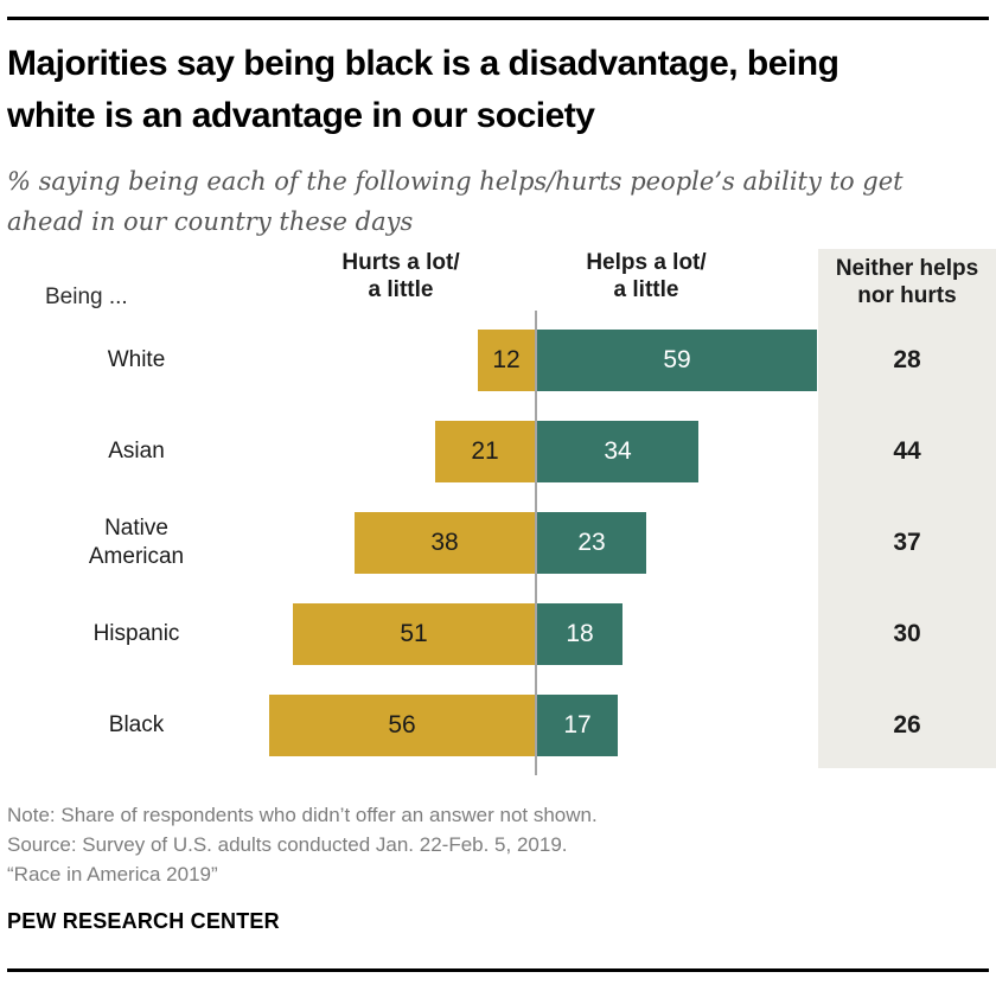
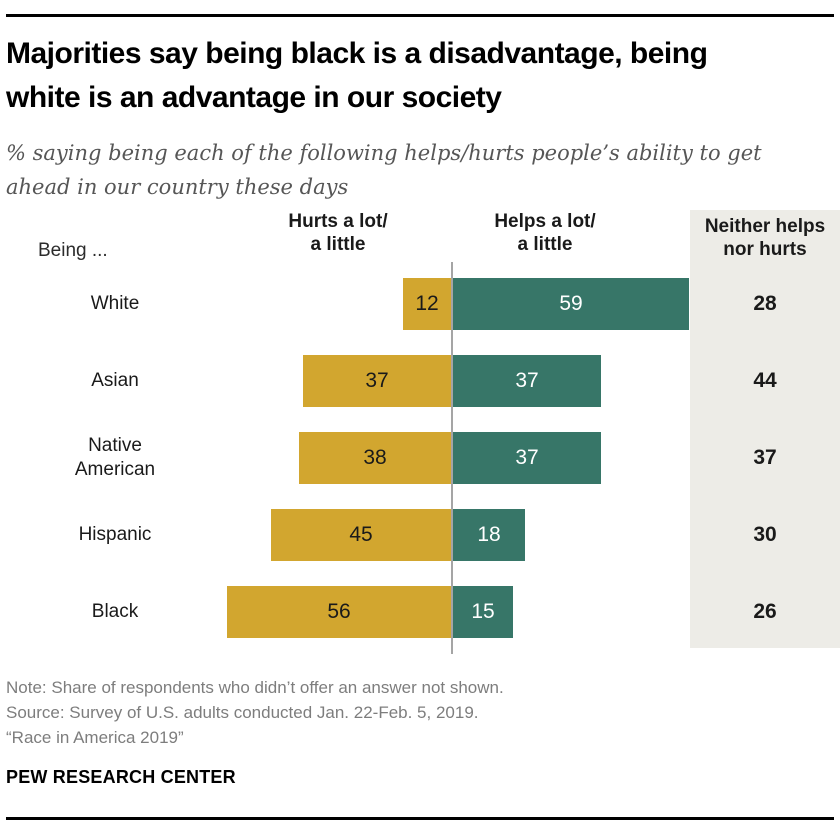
Hurts a lot/a little/Asian: 21 -> 37
Helps a lot/a little/Asian: 34 -> 37
Helps a lot/a little/Native American: 23 -> 37
Hurts a lot/a little/Hispanic: 51 -> 45
Helps a lot/a little/Black: 17 -> 15
